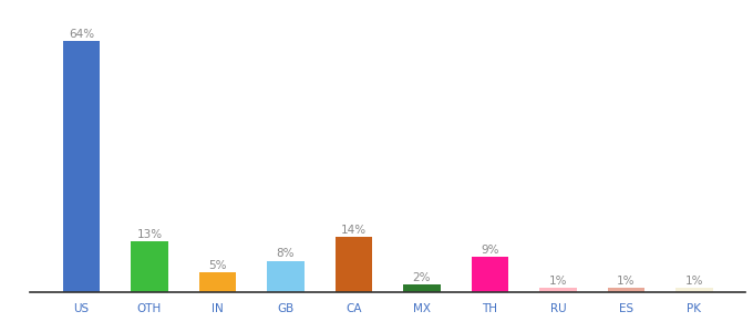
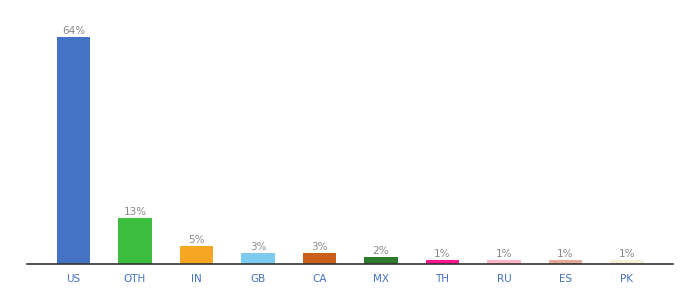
GB: 8% -> 3%
CA: 14% -> 3%
TH: 9% -> 1%
